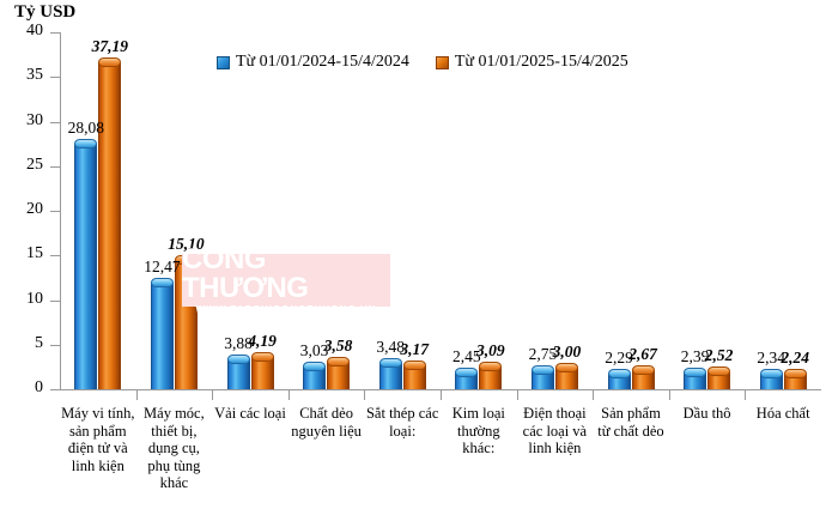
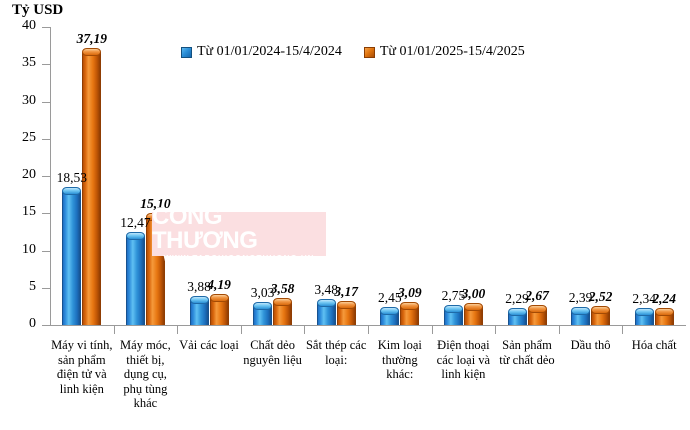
Từ 01/01/2024-15/4/2024/Máy vi tính, sản phẩm điện tử và linh kiện: 28,08 -> 18,53
